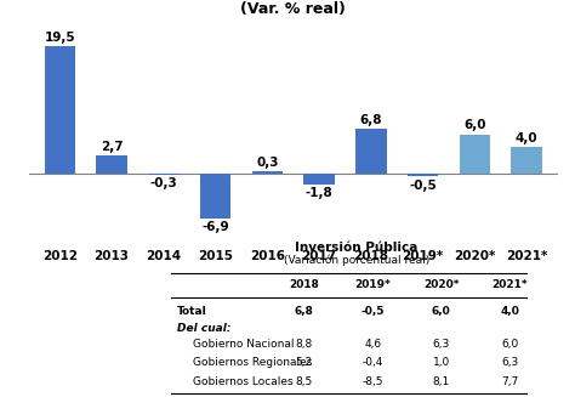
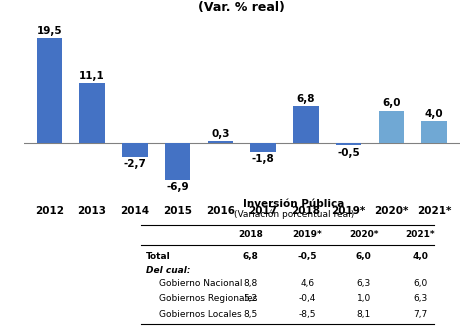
2013: 2,7 -> 11,1
2014: -0,3 -> -2,7
